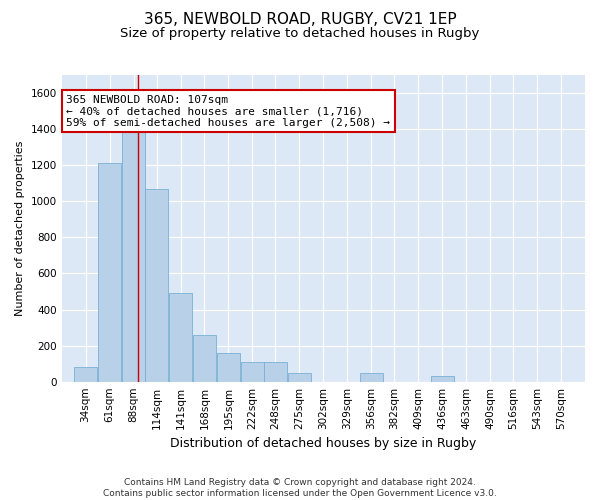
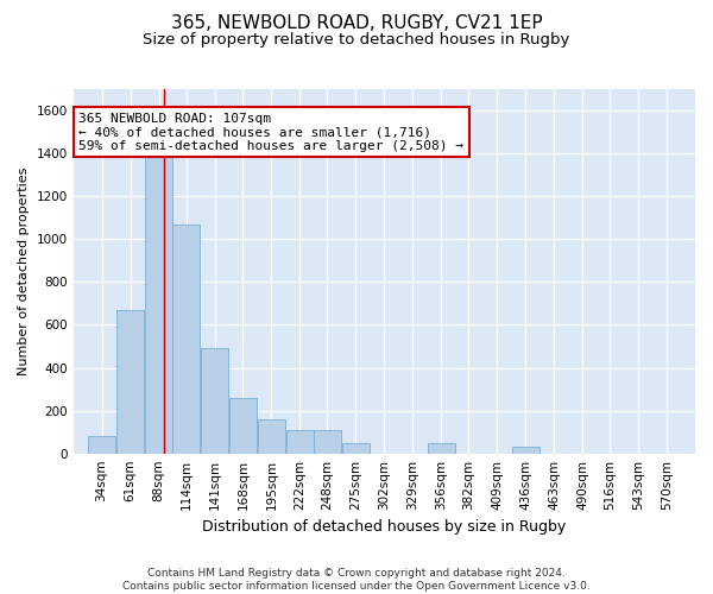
61sqm: 1210 -> 670
